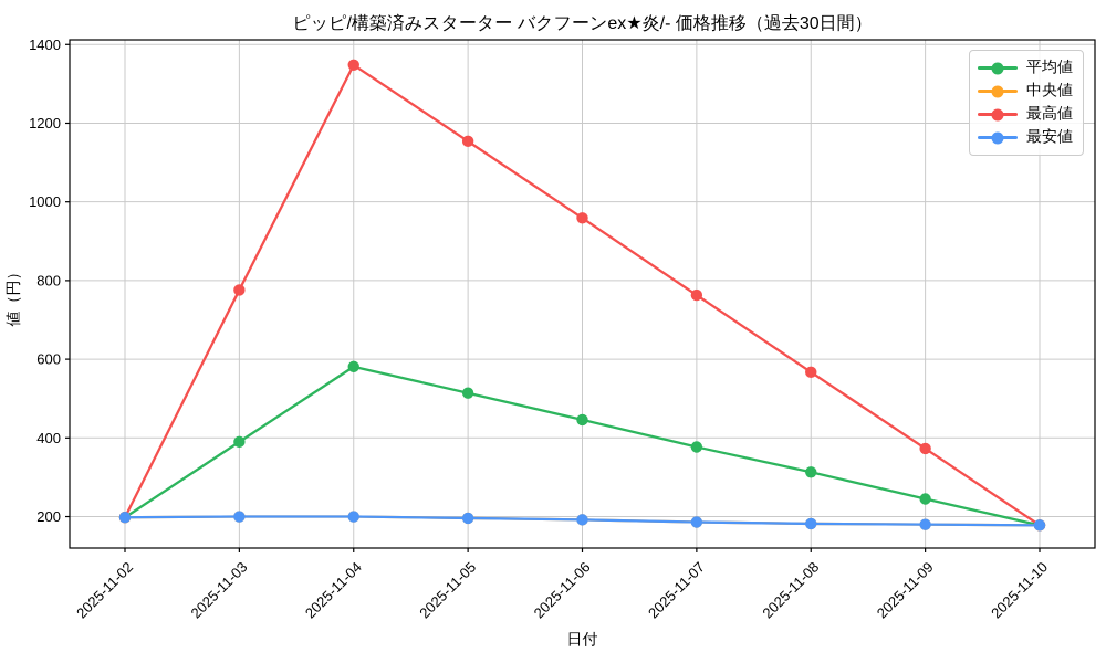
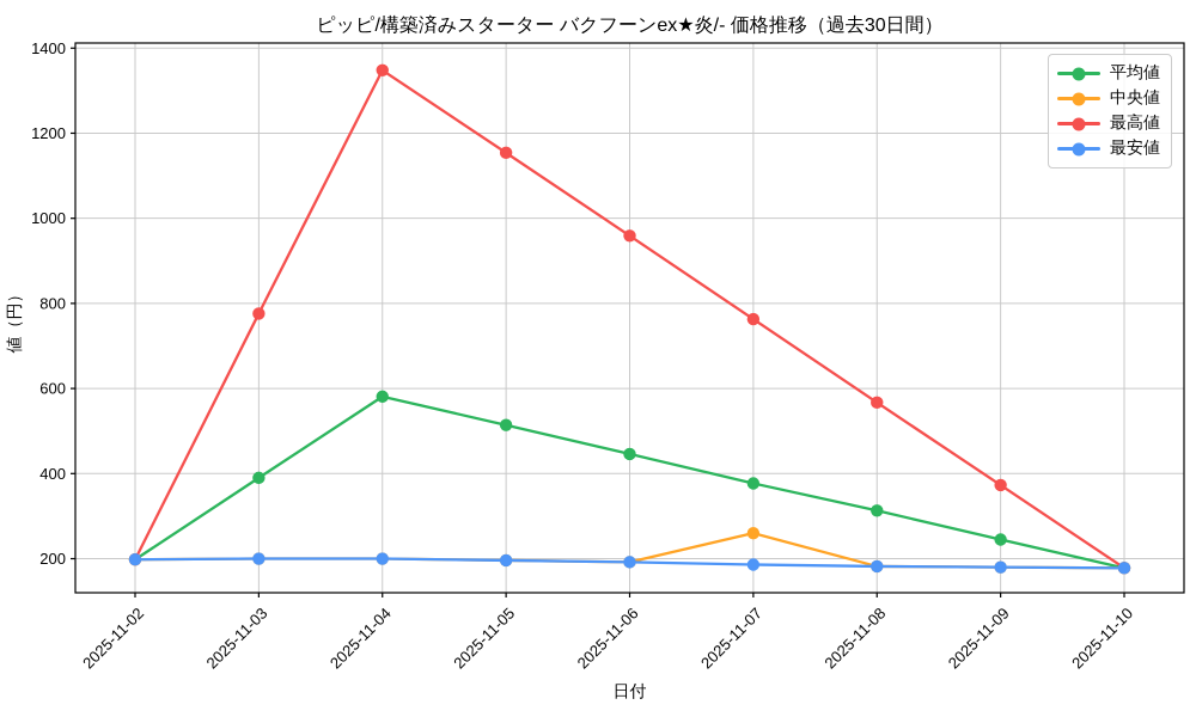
中央値/2025-11-07: 190 -> 260
